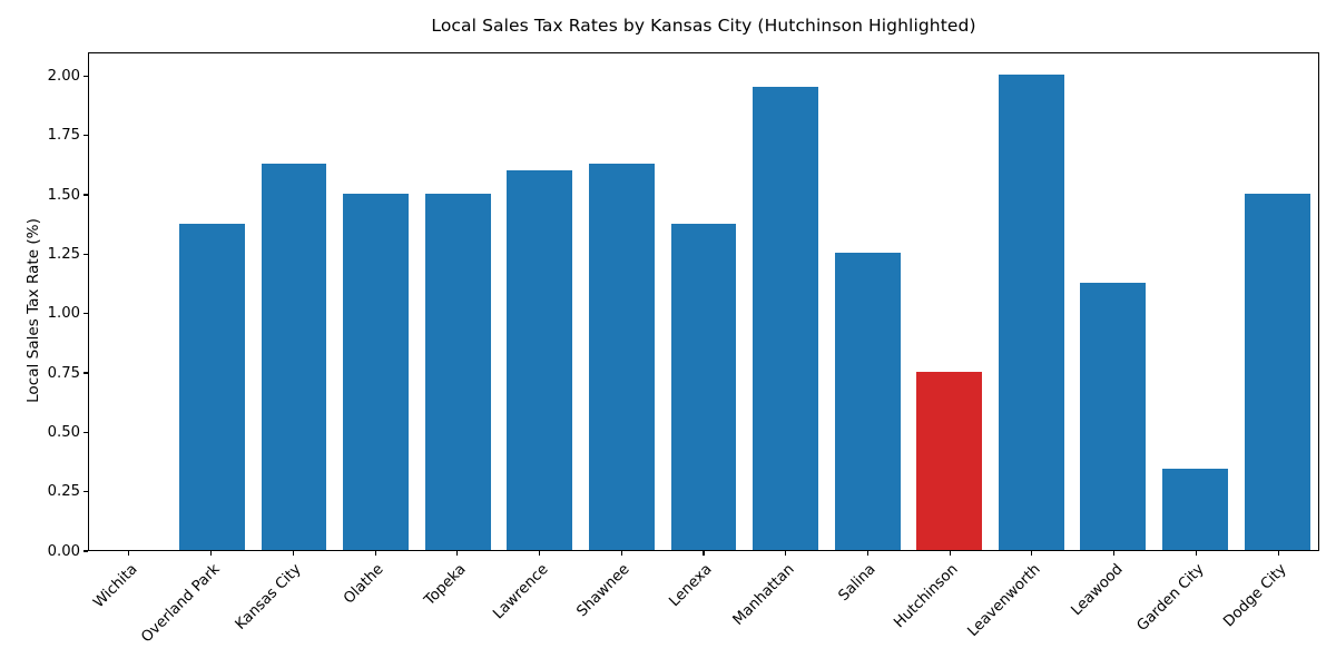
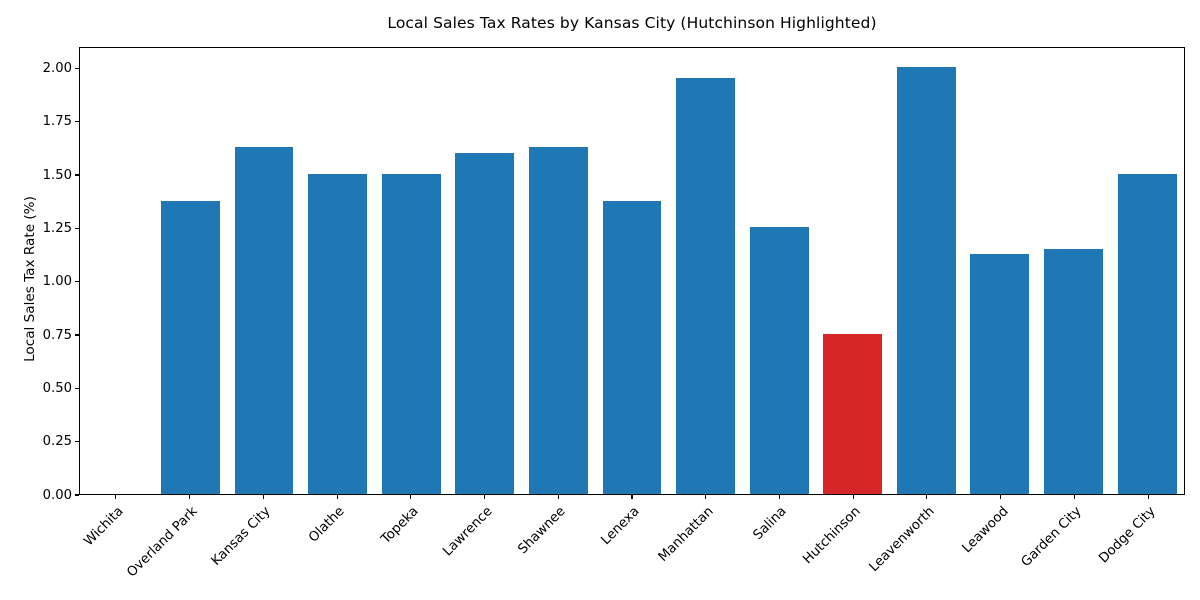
Garden City: 0.34 -> 1.15
